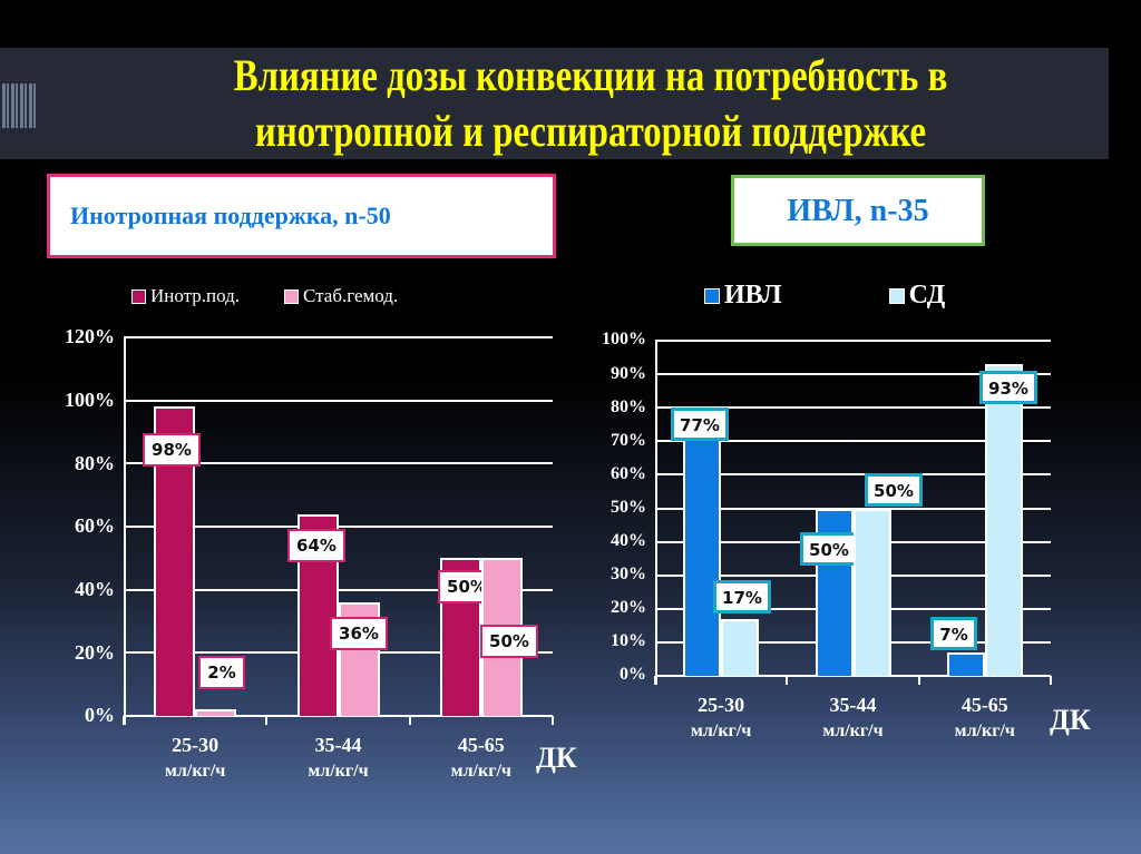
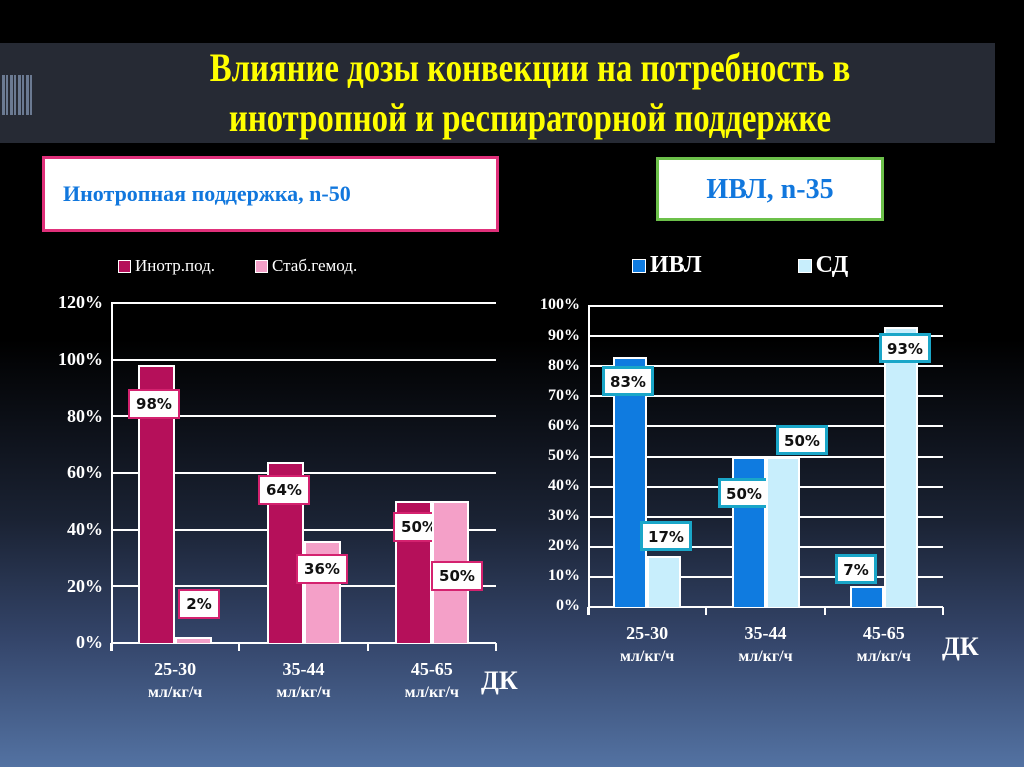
ИВЛ, n-35/ИВЛ/25-30 мл/кг/ч: 77% -> 83%
